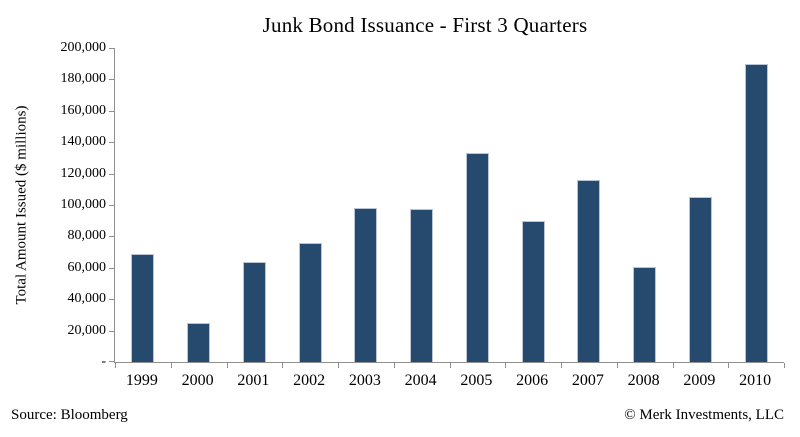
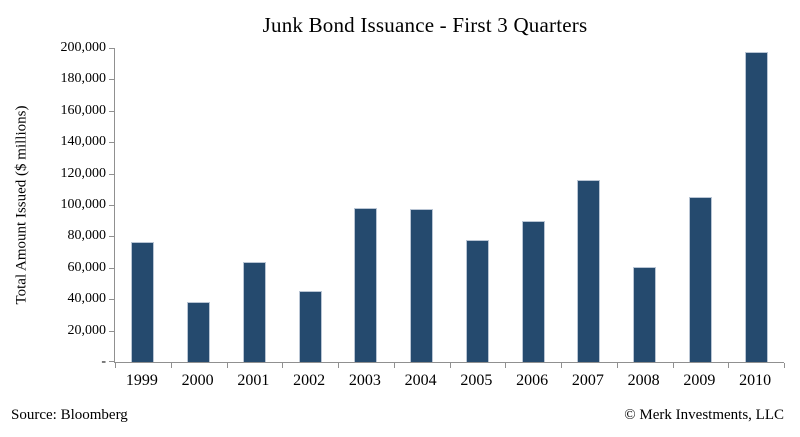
1999: 69000 -> 76000
2000: 25000 -> 38000
2002: 76000 -> 45000
2005: 133000 -> 78000
2010: 190000 -> 198000
